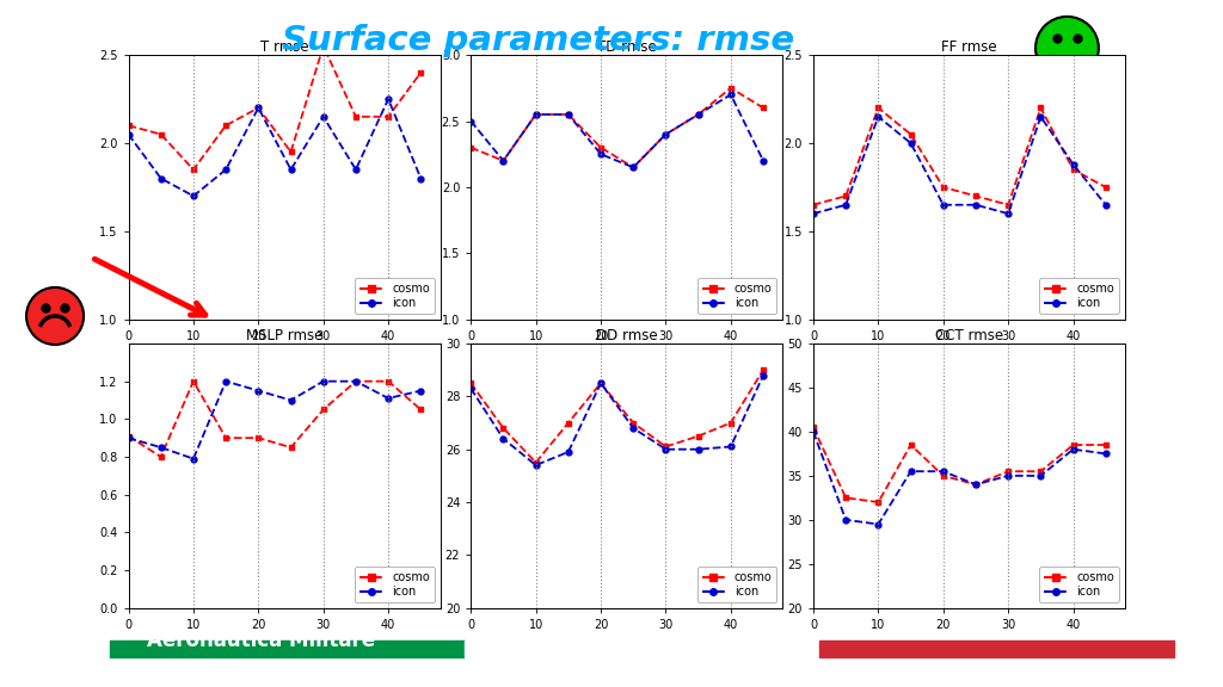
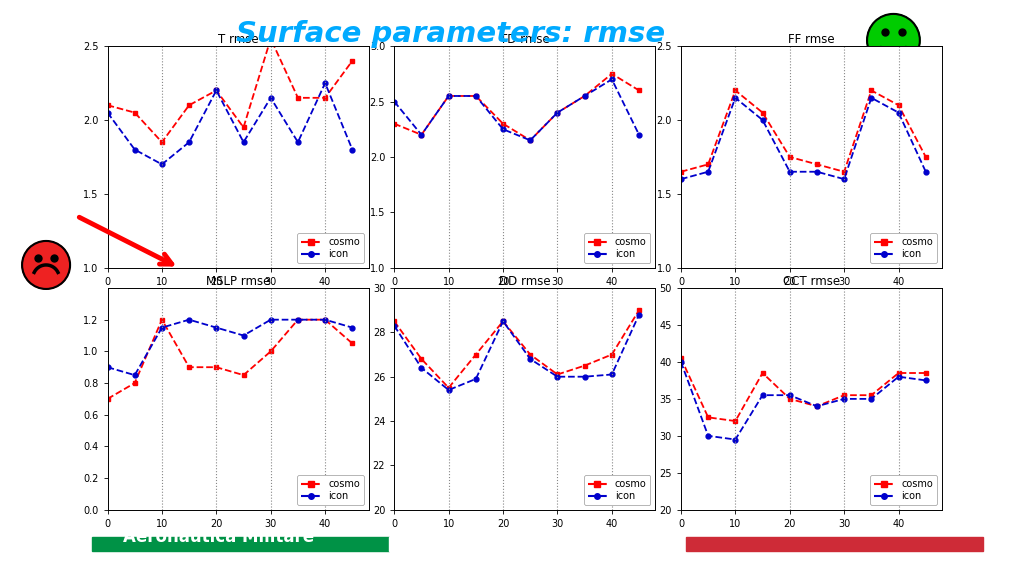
FF rmse/cosmo/40: 1.85 -> 2.10
FF rmse/icon/40: 1.88 -> 2.05
MSLP rmse/cosmo/0: 0.91 -> 0.70
MSLP rmse/icon/10: 0.79 -> 1.15
MSLP rmse/cosmo/30: 1.05 -> 1.00
MSLP rmse/icon/40: 1.11 -> 1.20
